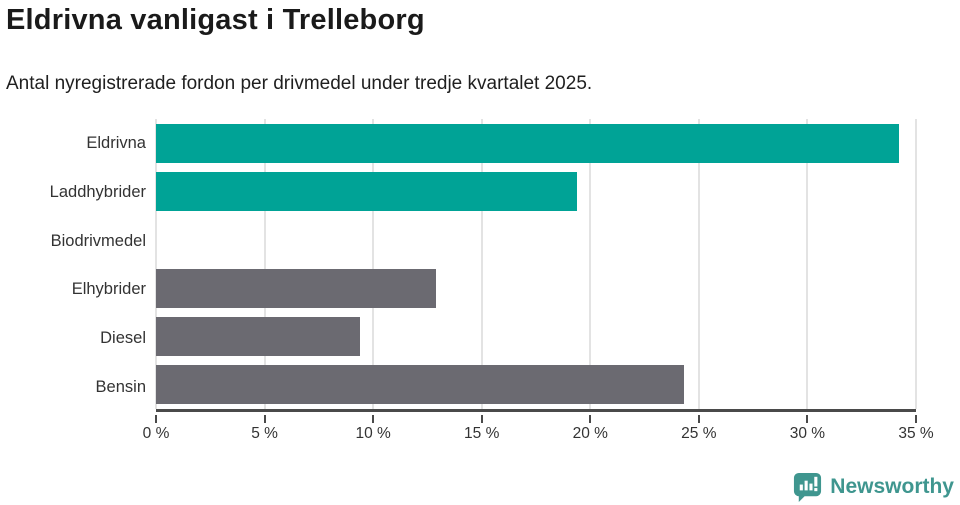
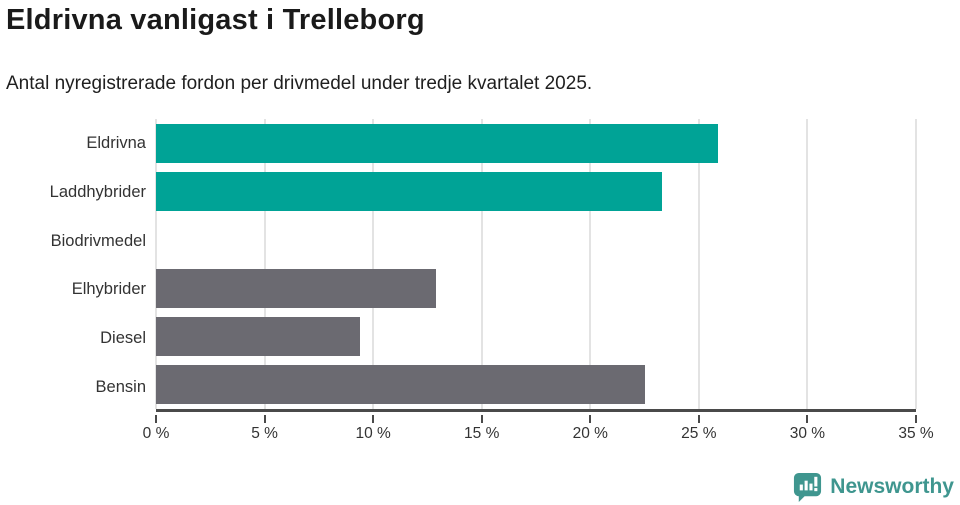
Eldrivna: 34.2% -> 25.9%
Laddhybrider: 19.4% -> 23.3%
Bensin: 24.3% -> 22.5%
